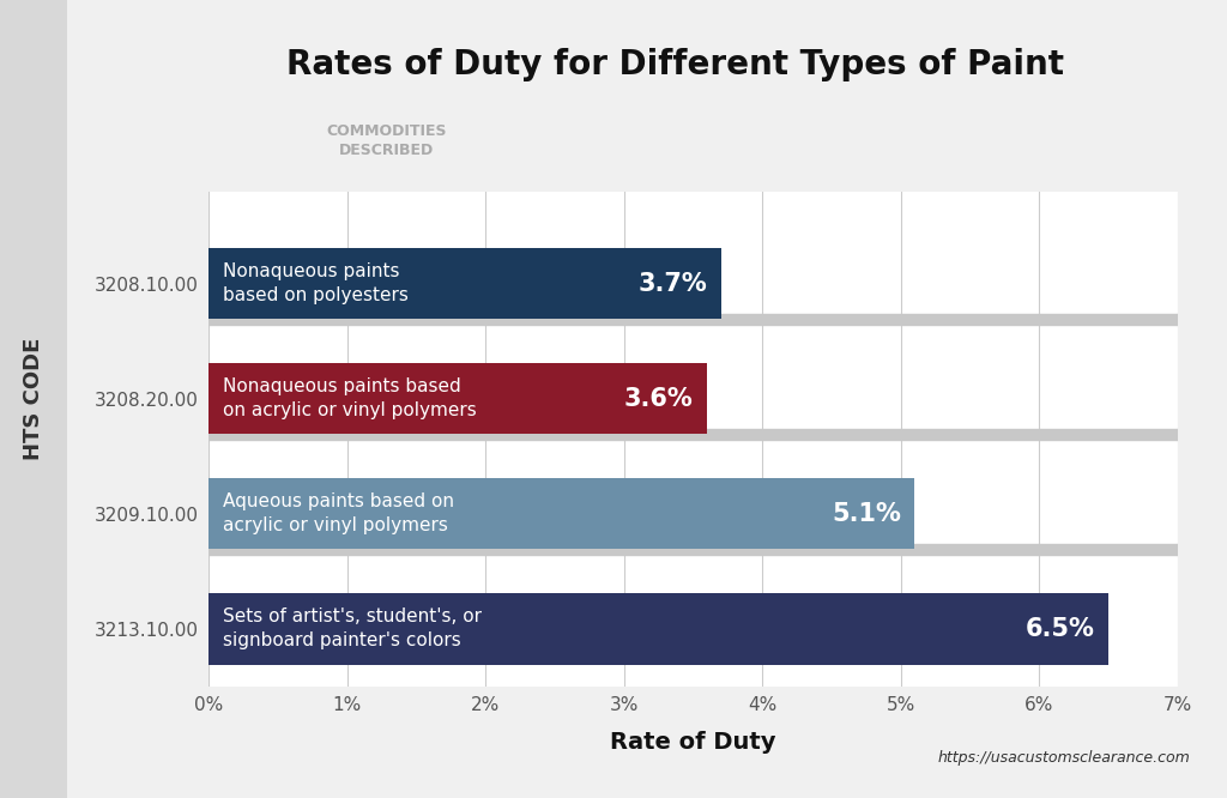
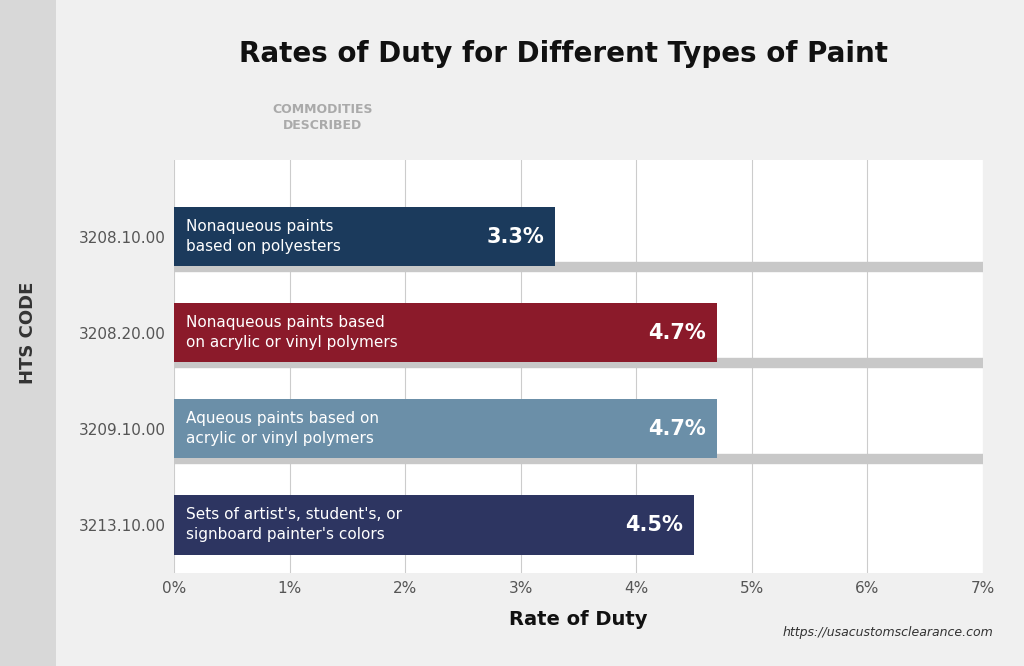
3208.10.00: 3.7% -> 3.3%
3208.20.00: 3.6% -> 4.7%
3209.10.00: 5.1% -> 4.7%
3213.10.00: 6.5% -> 4.5%
